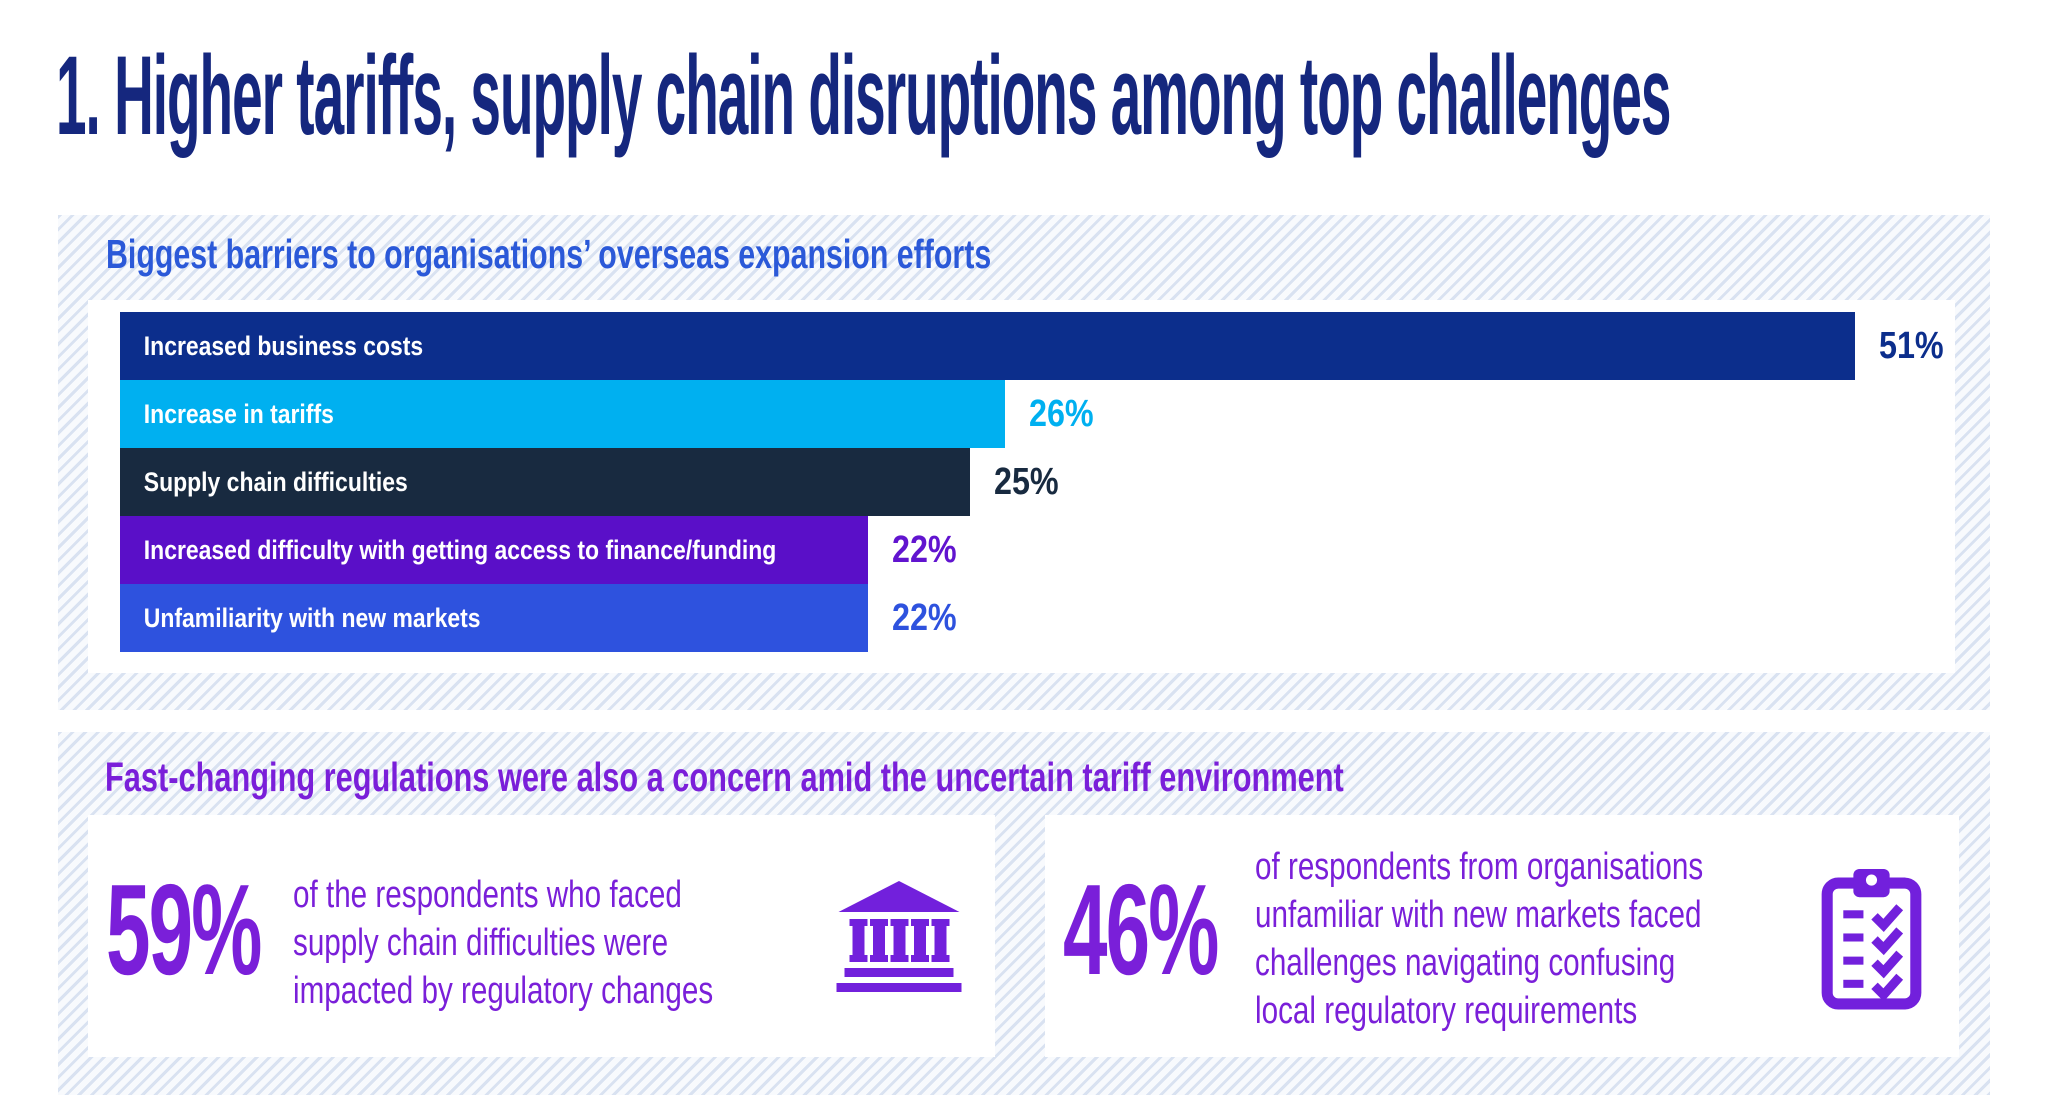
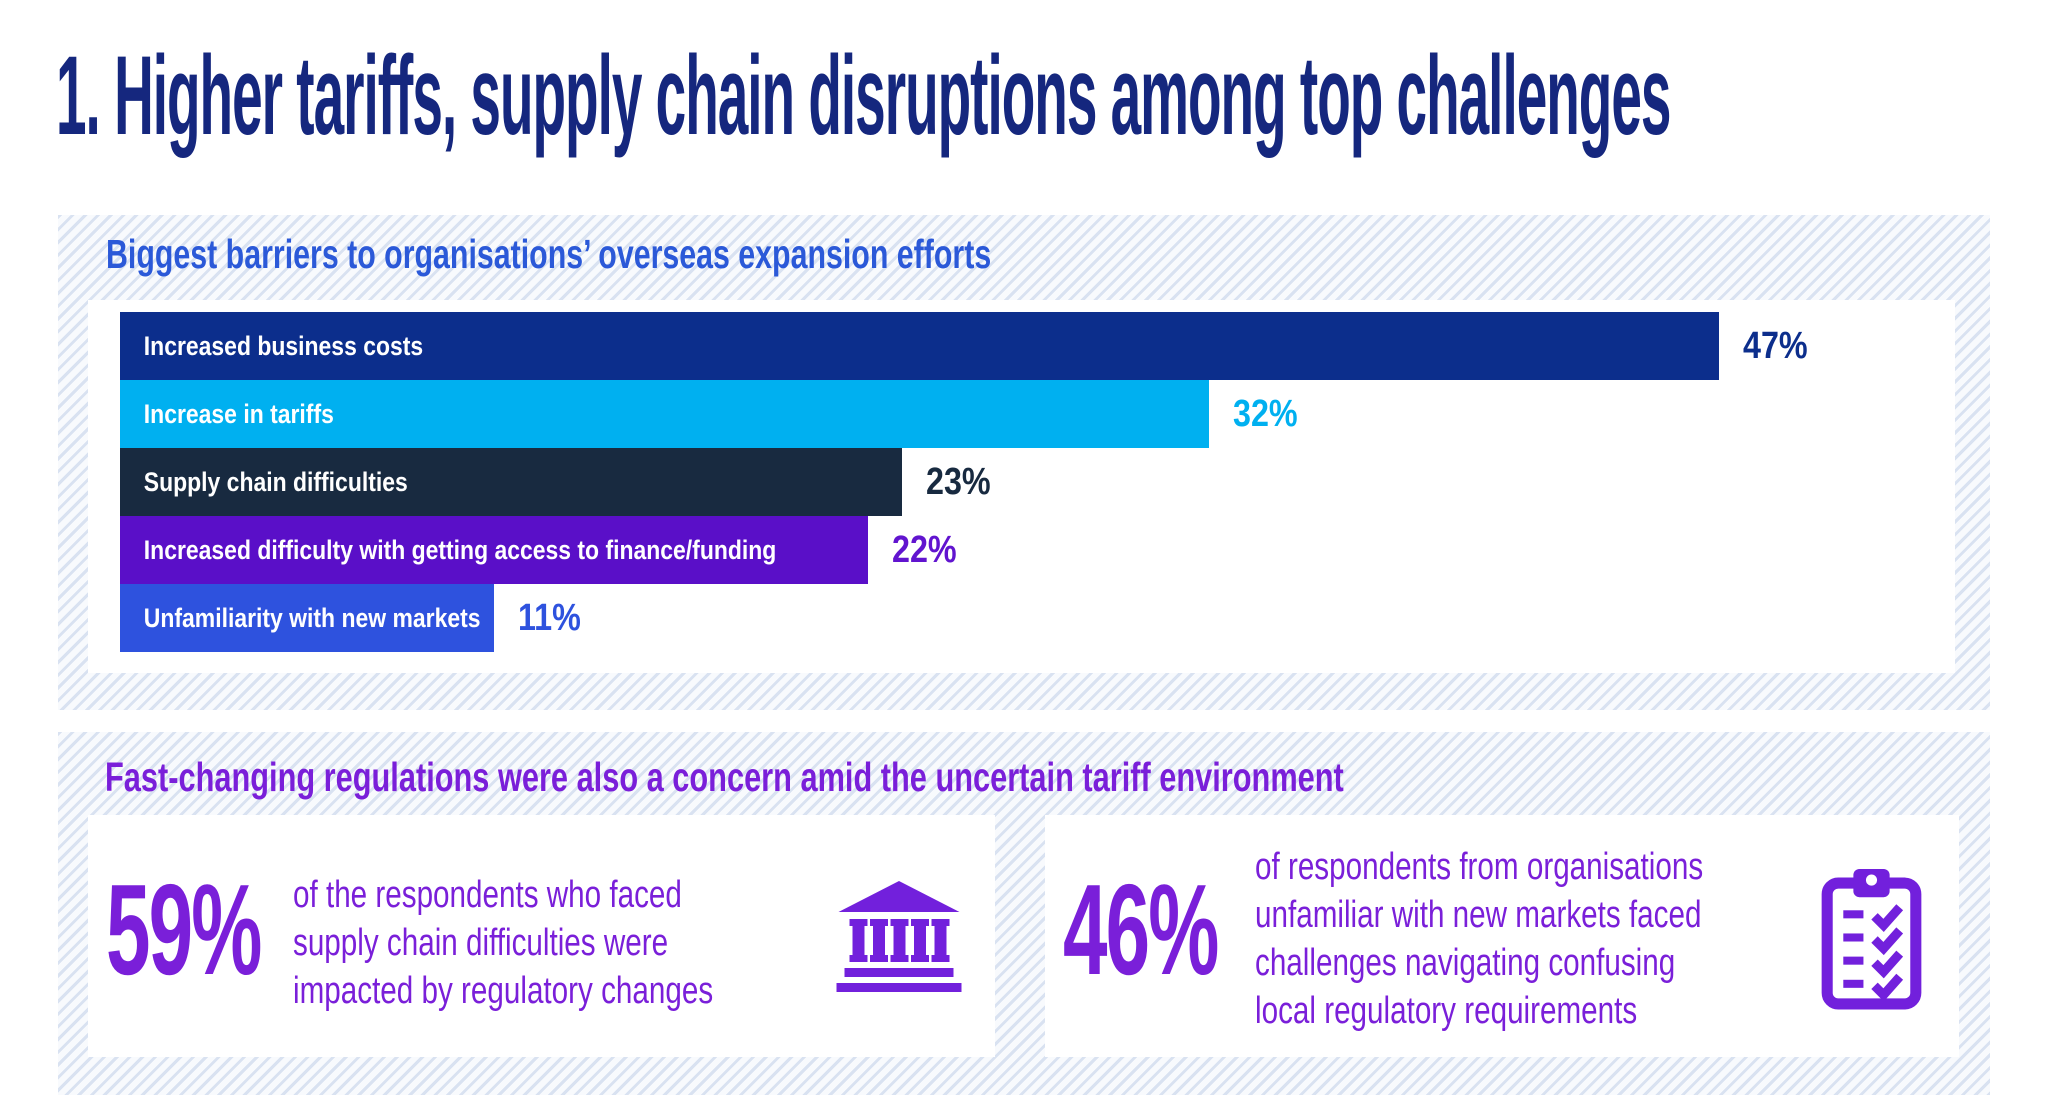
Increased business costs: 51% -> 47%
Increase in tariffs: 26% -> 32%
Supply chain difficulties: 25% -> 23%
Unfamiliarity with new markets: 22% -> 11%
